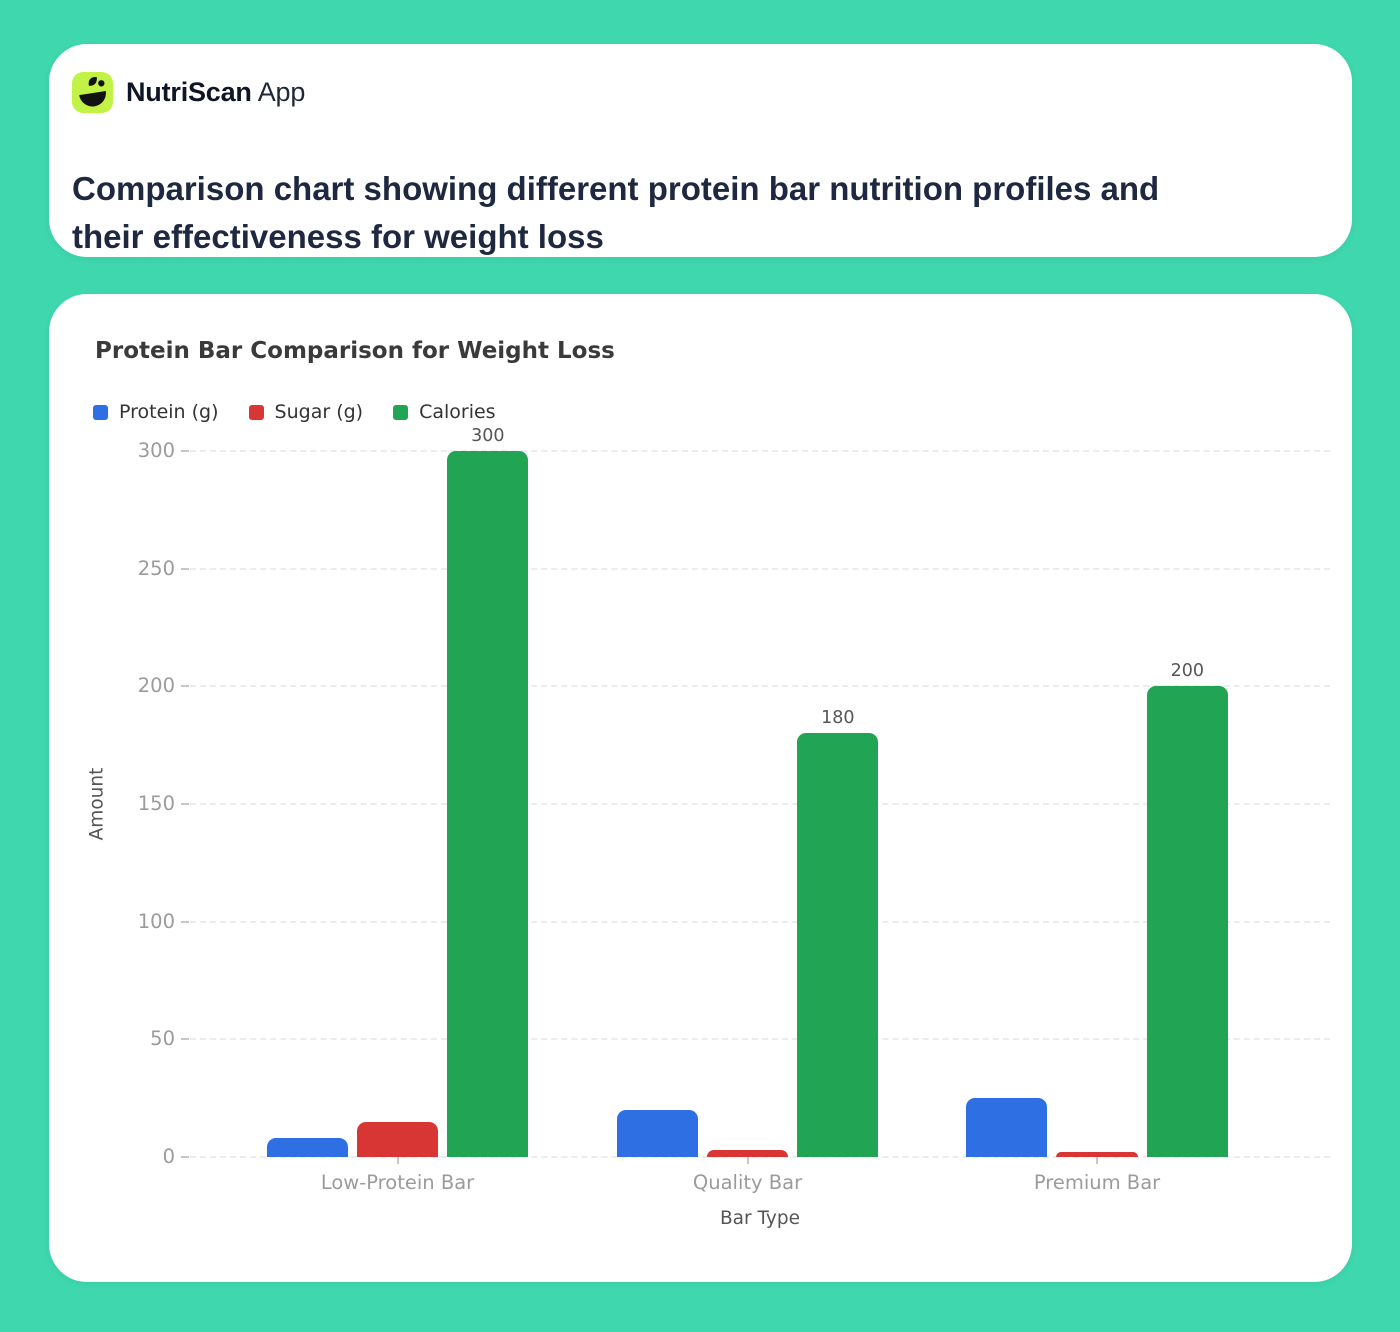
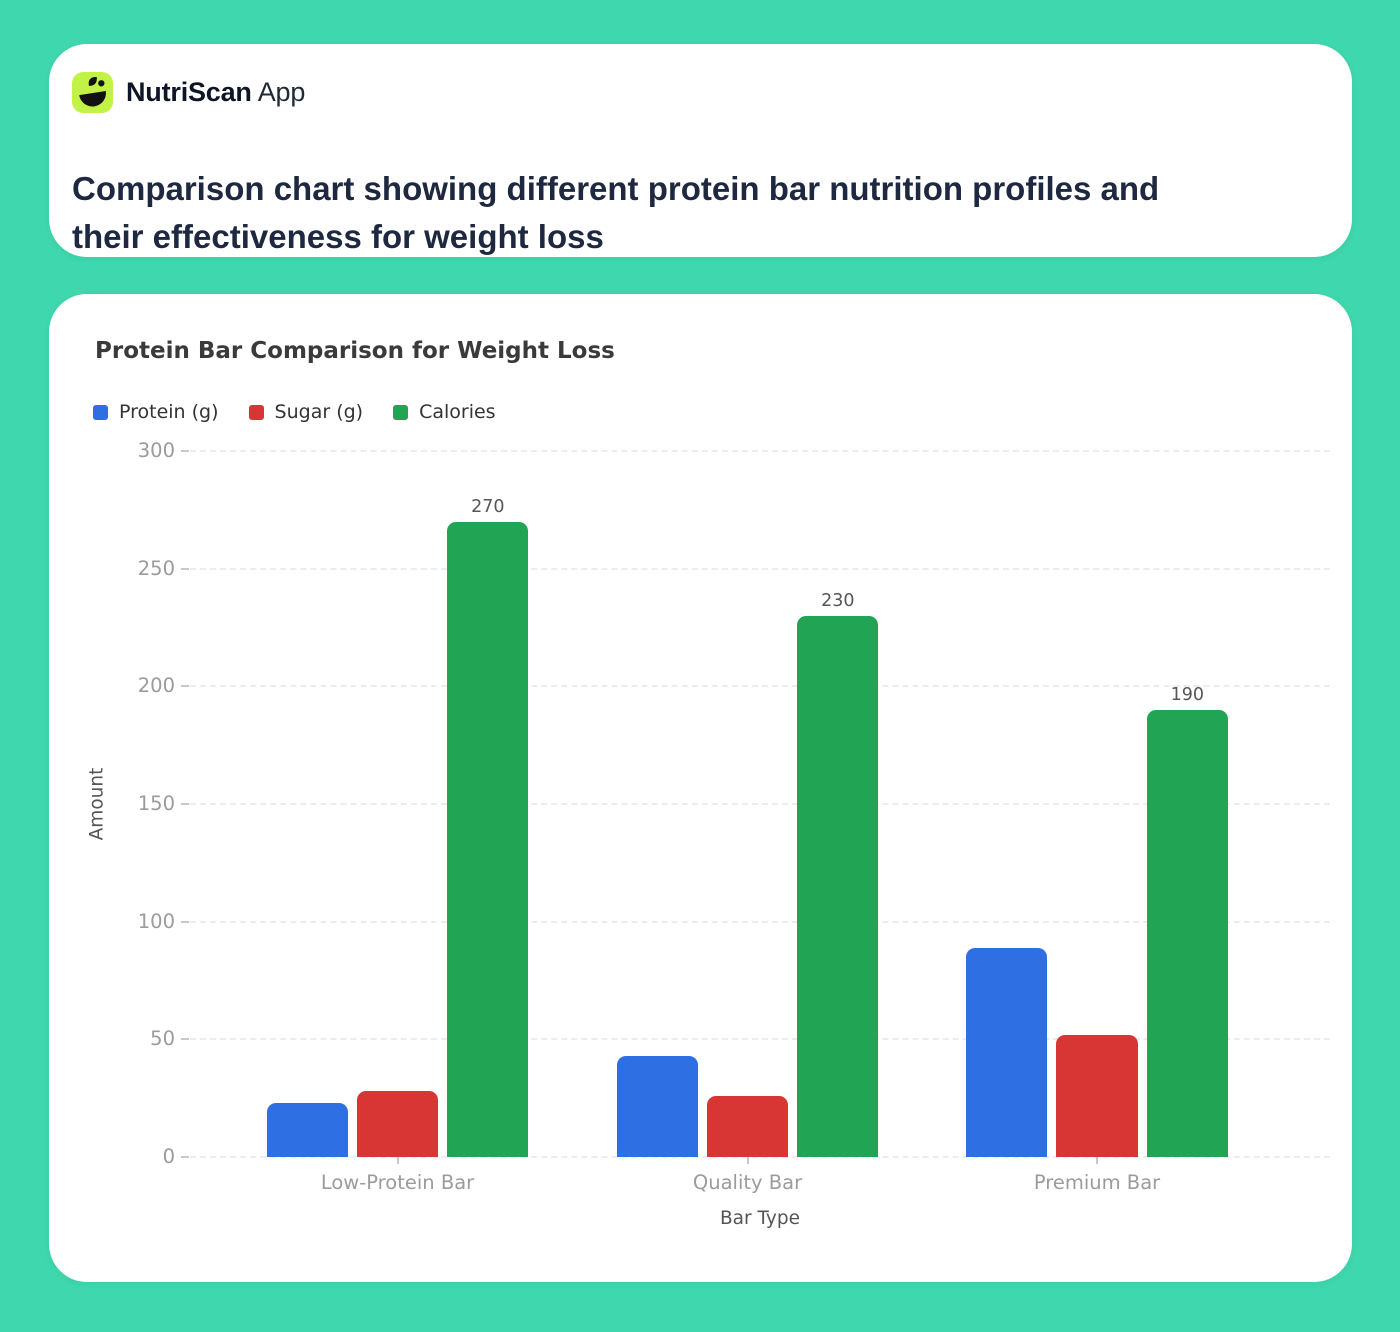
Protein (g)/Low-Protein Bar: 8 -> 23
Sugar (g)/Low-Protein Bar: 15 -> 28
Calories/Low-Protein Bar: 300 -> 270
Protein (g)/Quality Bar: 20 -> 43
Sugar (g)/Quality Bar: 3 -> 26
Calories/Quality Bar: 180 -> 230
Protein (g)/Premium Bar: 25 -> 89
Sugar (g)/Premium Bar: 2 -> 52
Calories/Premium Bar: 200 -> 190
